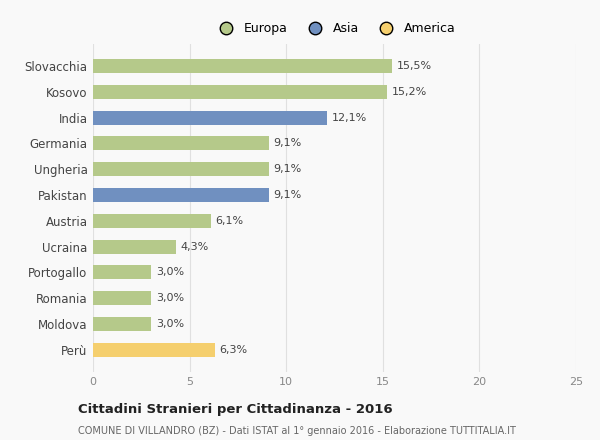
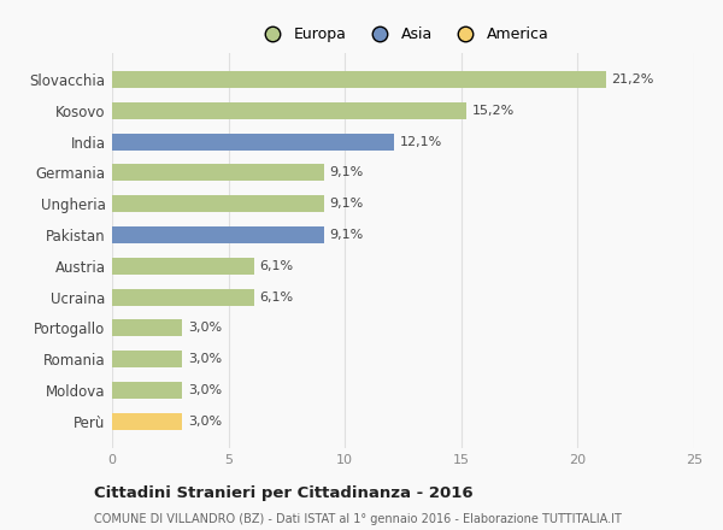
Slovacchia: 15,5% -> 21,2%
Ucraina: 4,3% -> 6,1%
Perù: 6,3% -> 3,0%
